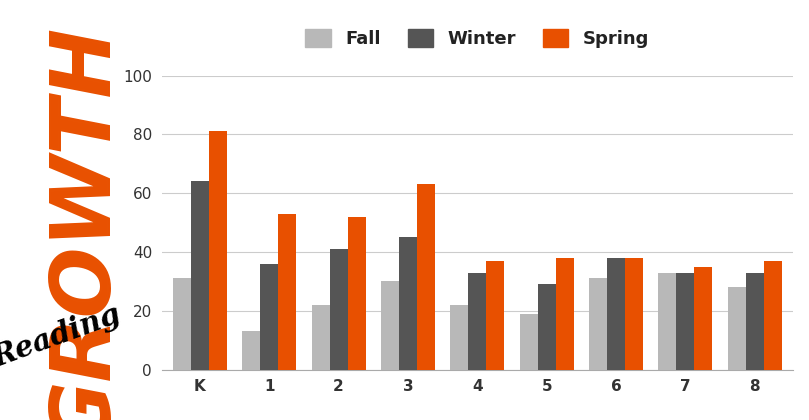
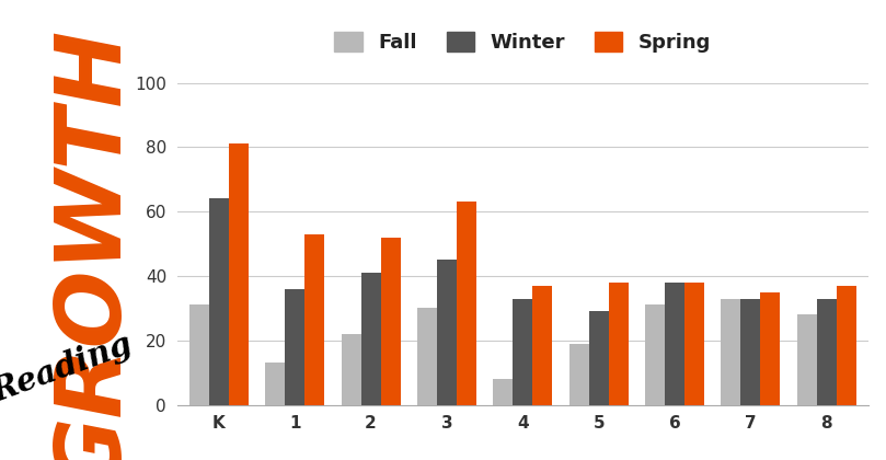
Fall/4: 22 -> 8
